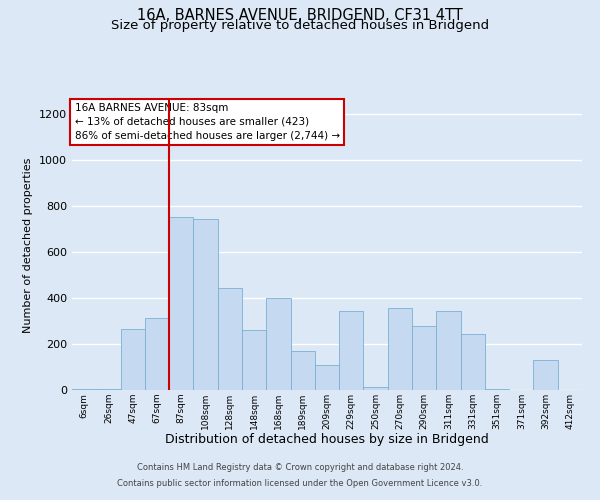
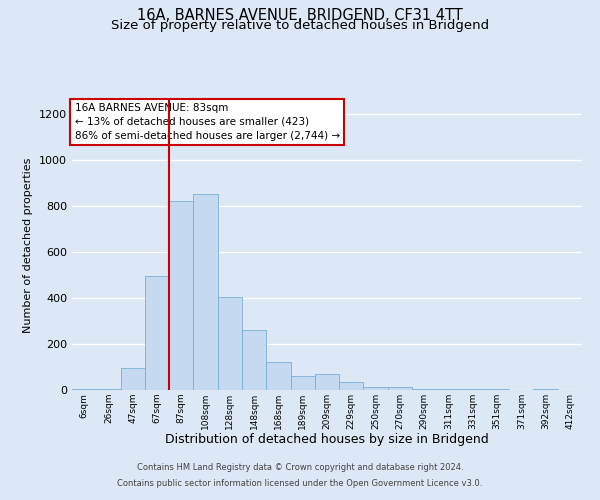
47sqm: 265 -> 95
67sqm: 315 -> 495
87sqm: 750 -> 820
108sqm: 745 -> 850
128sqm: 445 -> 405
168sqm: 400 -> 120
189sqm: 170 -> 60
209sqm: 110 -> 70
229sqm: 345 -> 35
270sqm: 355 -> 15
290sqm: 280 -> 5
311sqm: 345 -> 5
331sqm: 245 -> 5
392sqm: 130 -> 5
